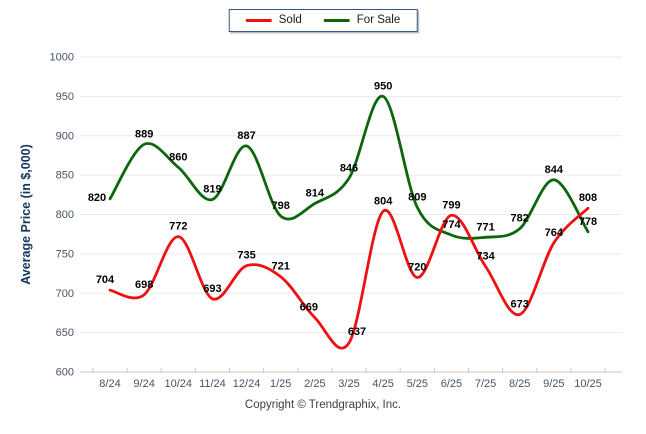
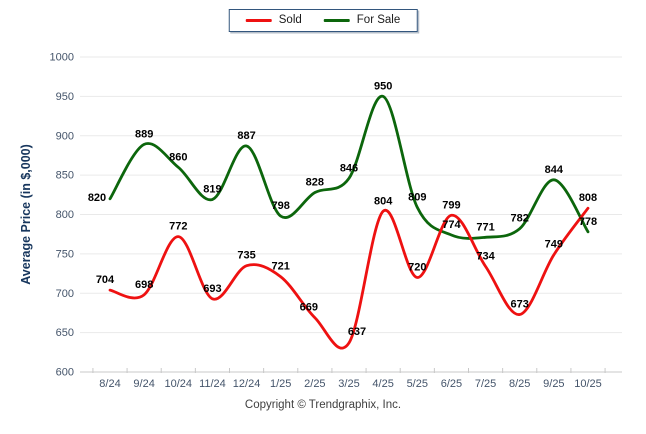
For Sale/2/25: 814 -> 828
Sold/9/25: 764 -> 749
